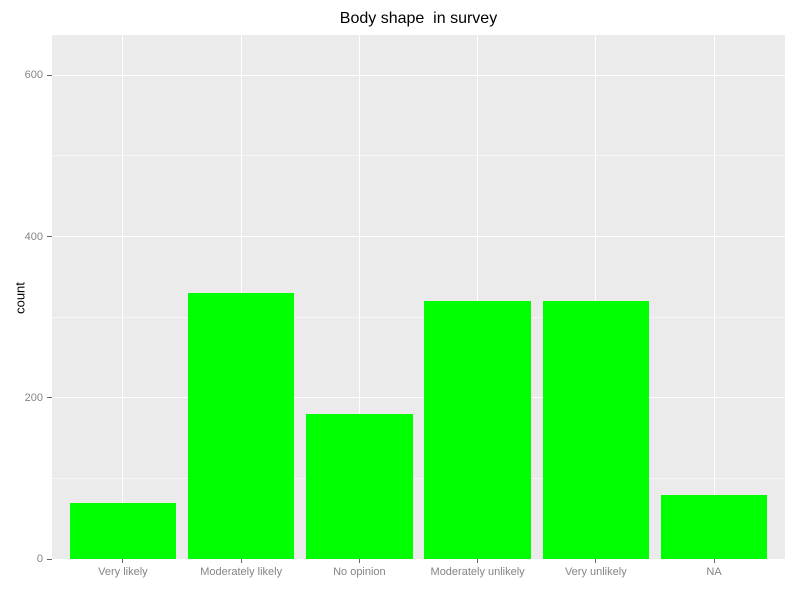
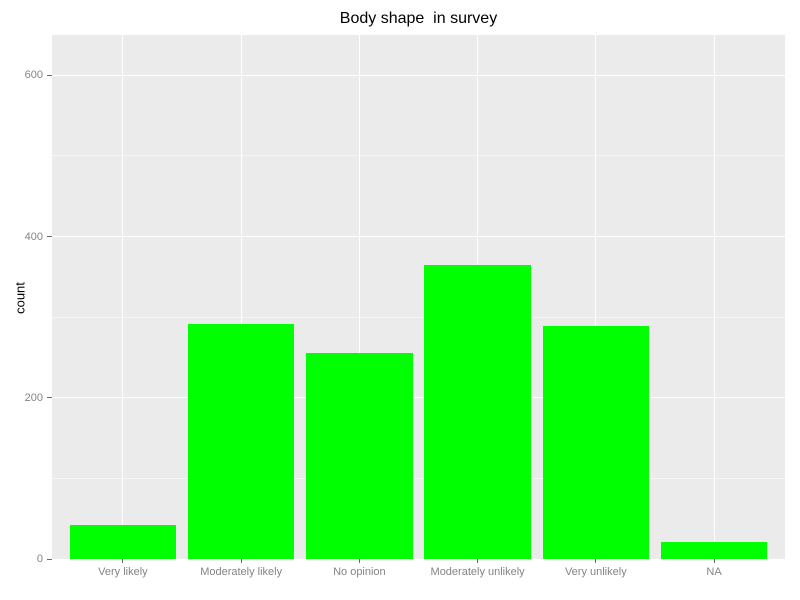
Very likely: 70 -> 40
Moderately likely: 330 -> 290
No opinion: 180 -> 260
Moderately unlikely: 320 -> 360
Very unlikely: 320 -> 290
NA: 80 -> 20
